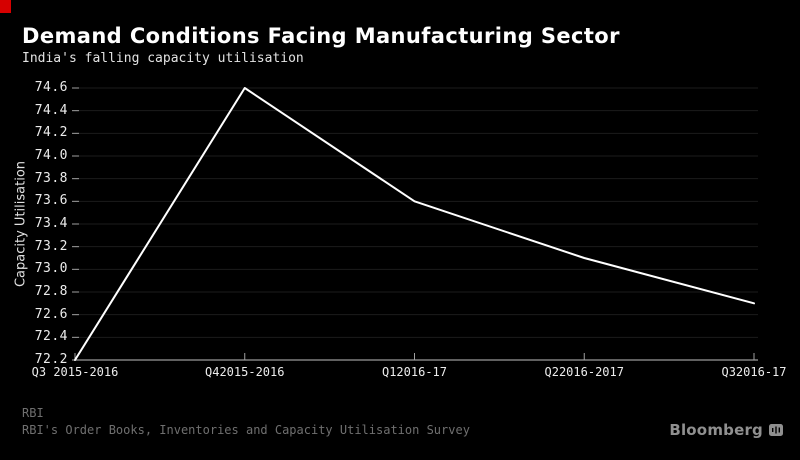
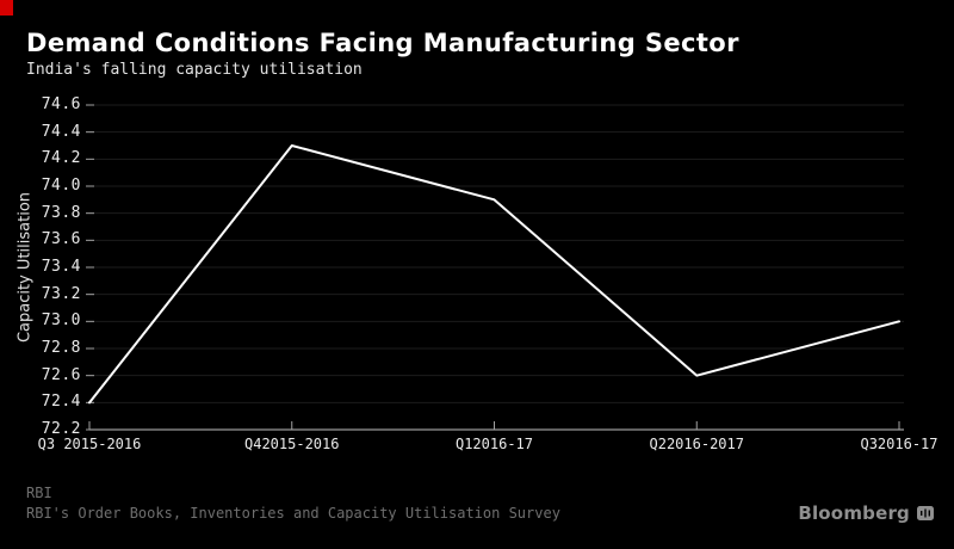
Q3 2015-2016: 72.2 -> 72.4
Q42015-2016: 74.6 -> 74.3
Q12016-17: 73.6 -> 73.9
Q22016-2017: 73.1 -> 72.6
Q32016-17: 72.7 -> 73.0
